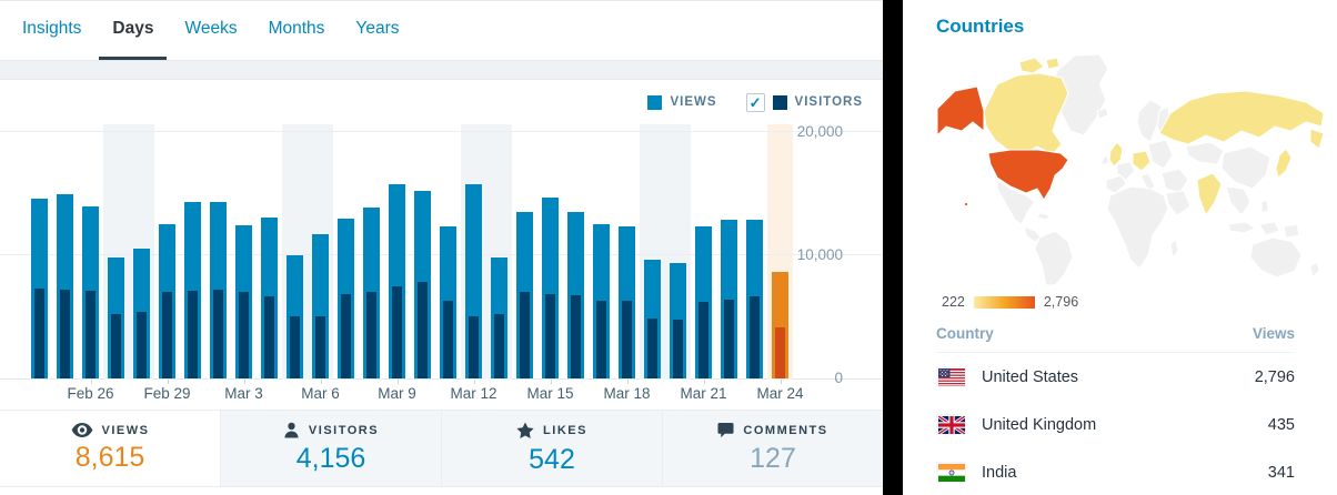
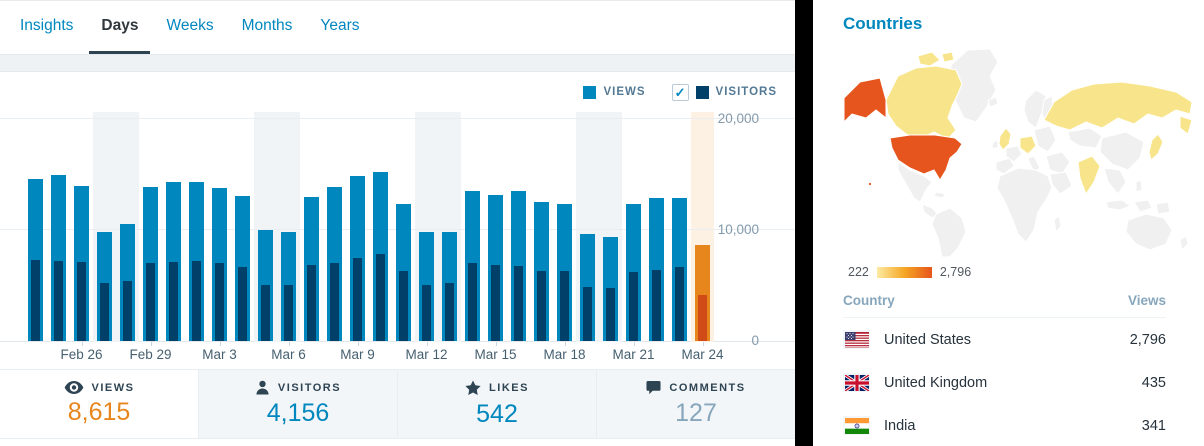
Views/Feb 29: 12500 -> 13800
Views/Mar 3: 12400 -> 13800
Views/Mar 6: 11700 -> 9800
Views/Mar 9: 15800 -> 14800
Views/Mar 12: 15800 -> 9800
Views/Mar 15: 14700 -> 13100
